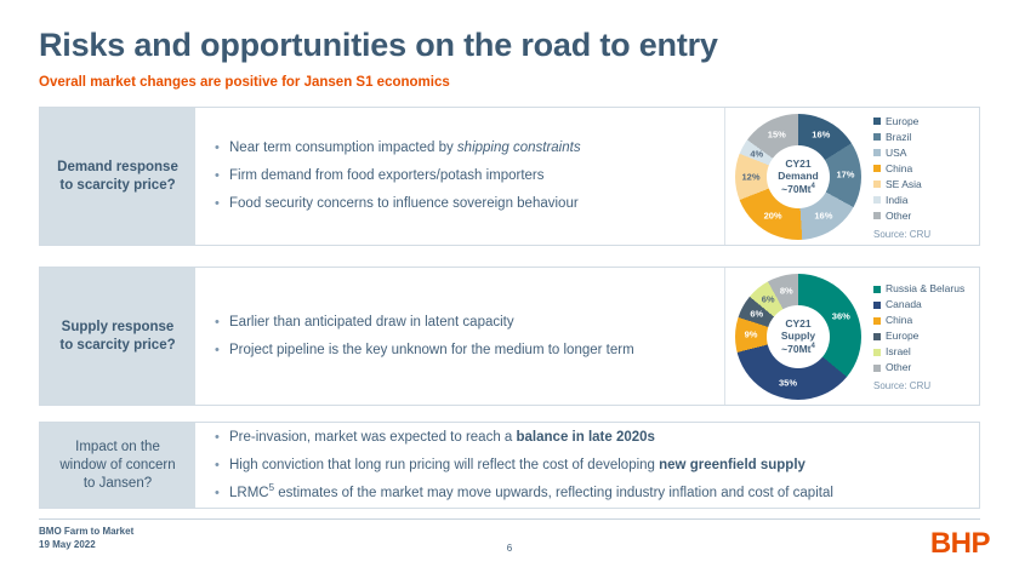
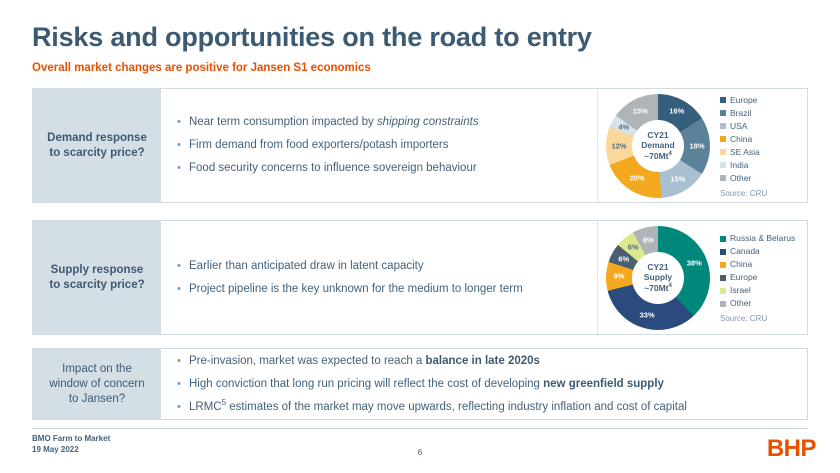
CY21 Demand ~70Mt/Brazil: 17% -> 18%
CY21 Demand ~70Mt/USA: 16% -> 15%
CY21 Supply ~70Mt/Russia & Belarus: 36% -> 38%
CY21 Supply ~70Mt/Canada: 35% -> 33%
